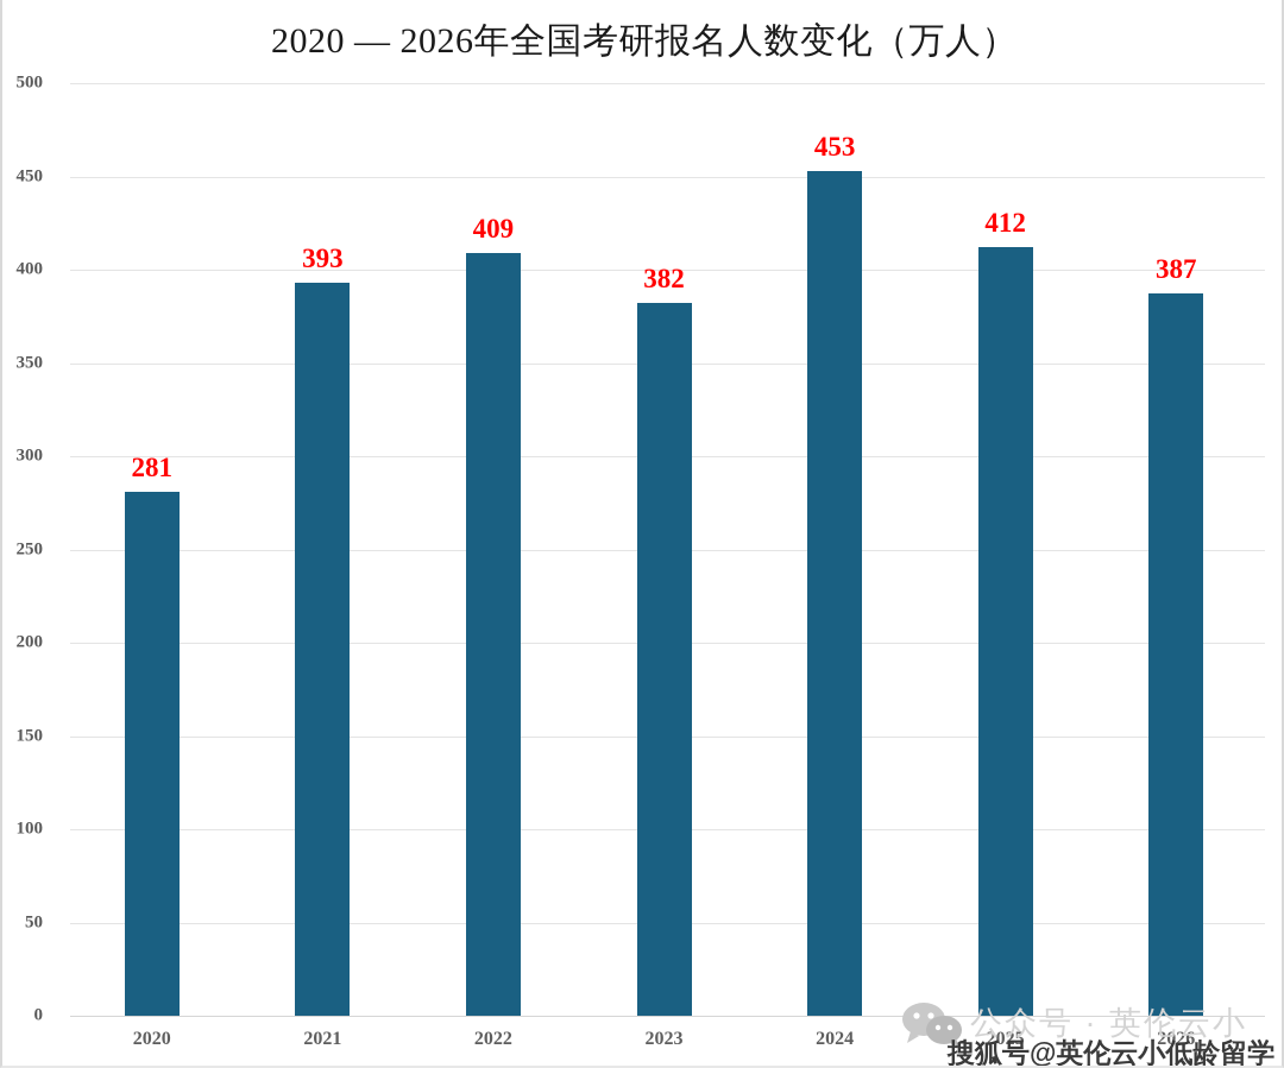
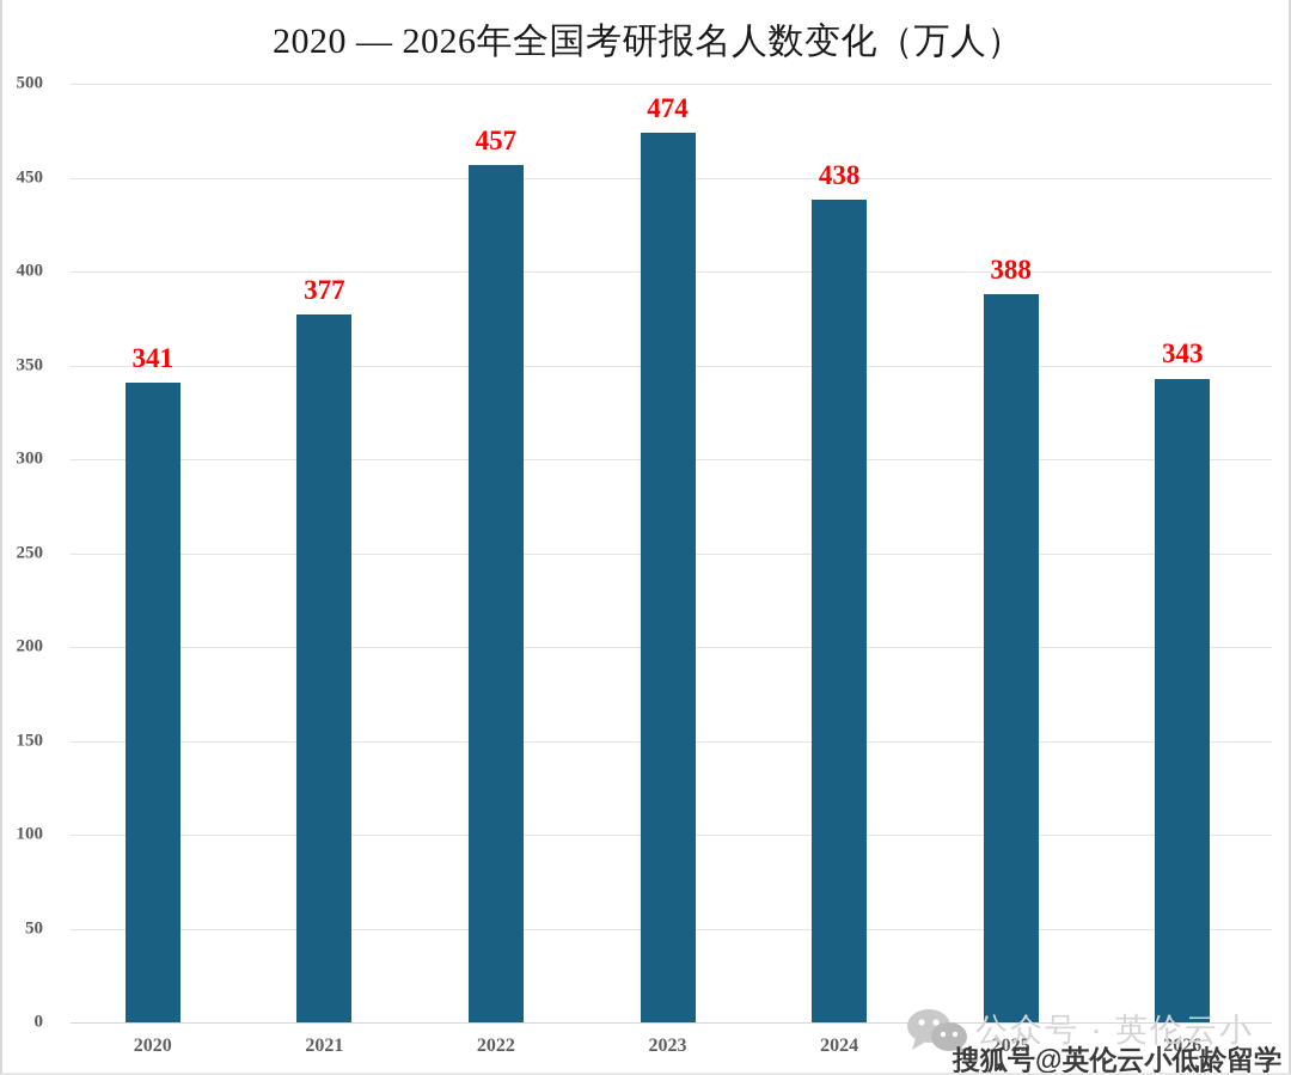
2020: 281 -> 341
2021: 393 -> 377
2022: 409 -> 457
2023: 382 -> 474
2024: 453 -> 438
2025: 412 -> 388
2026: 387 -> 343
